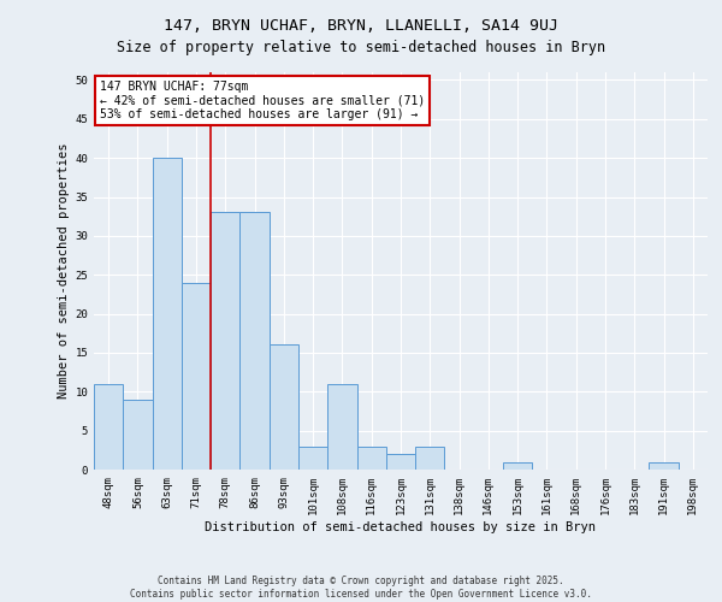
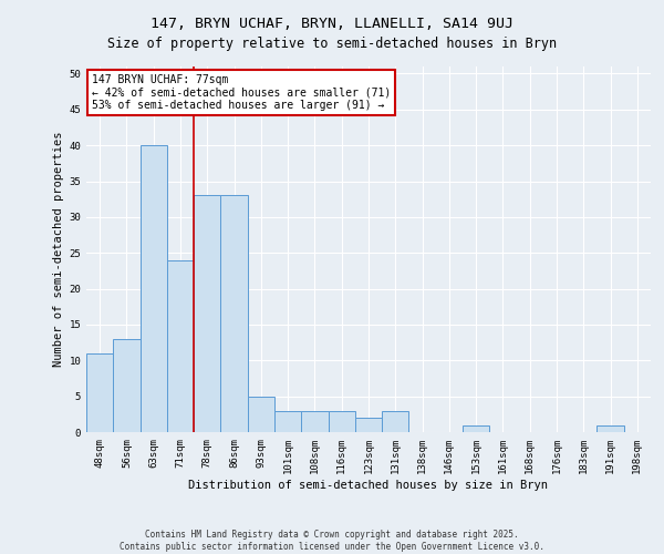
56sqm: 9 -> 13
93sqm: 16 -> 5
108sqm: 11 -> 3
